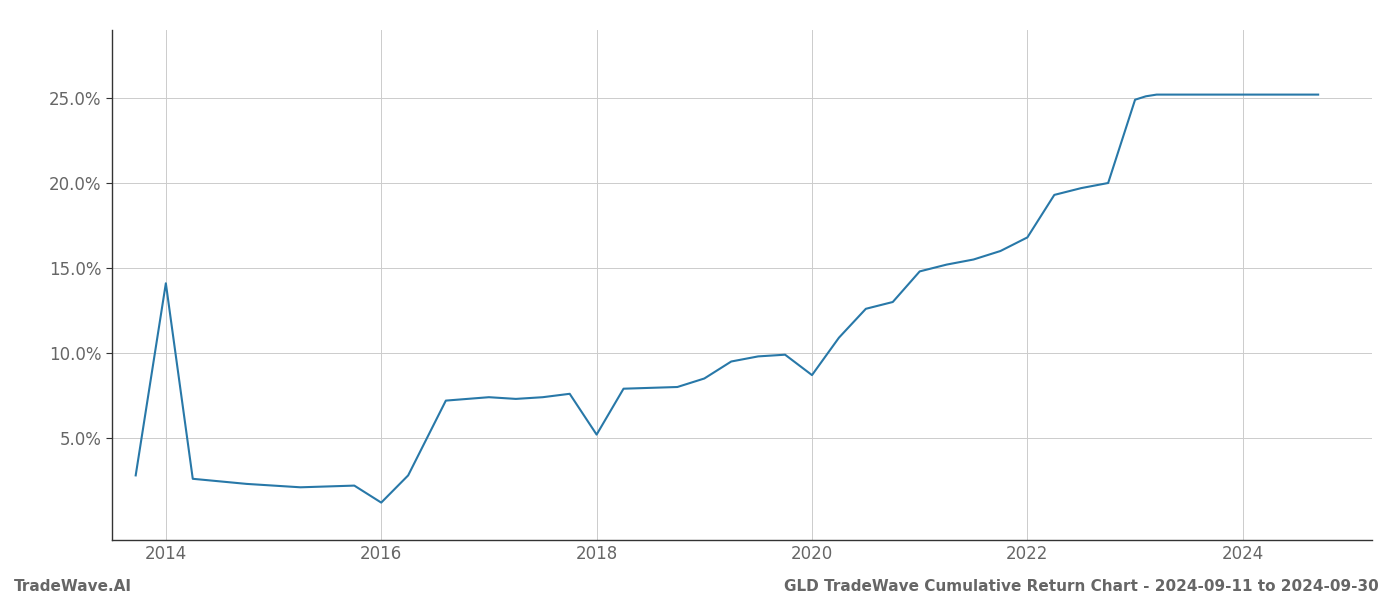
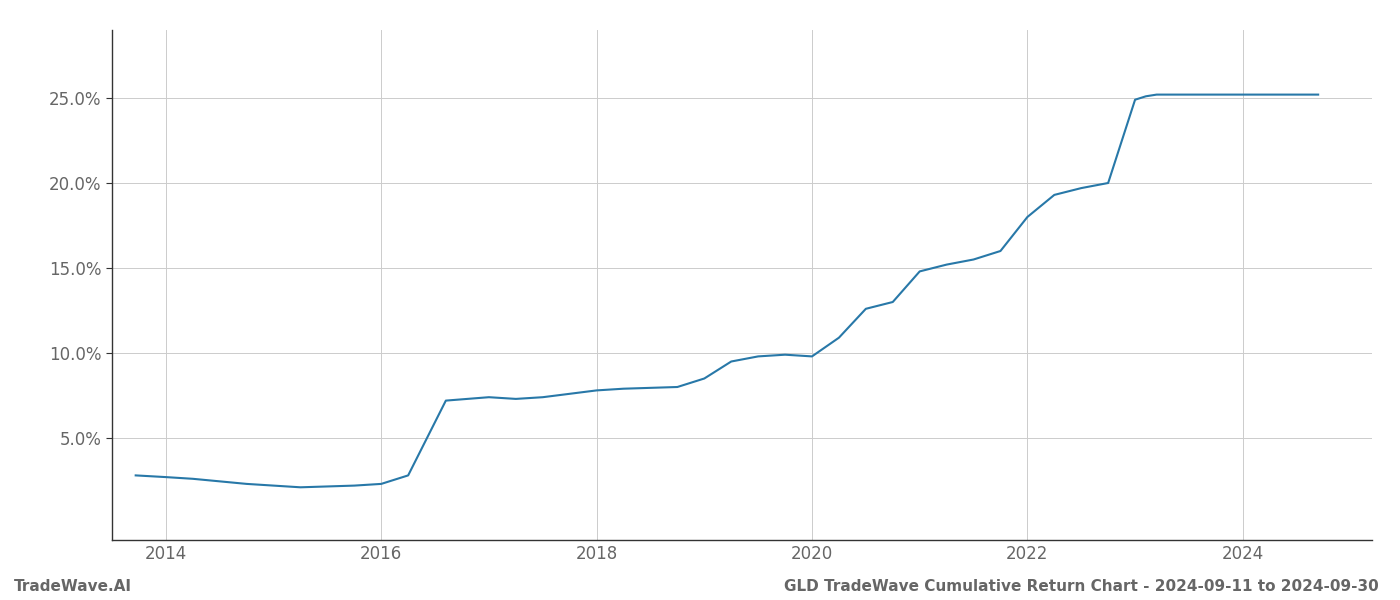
2014: 14.1% -> 2.7%
2016: 1.2% -> 2.3%
2018: 5.2% -> 7.8%
2020: 8.7% -> 9.8%
2022: 16.8% -> 18.0%
